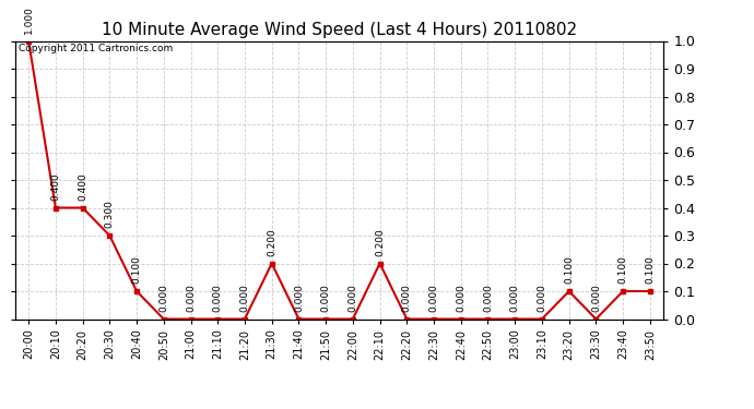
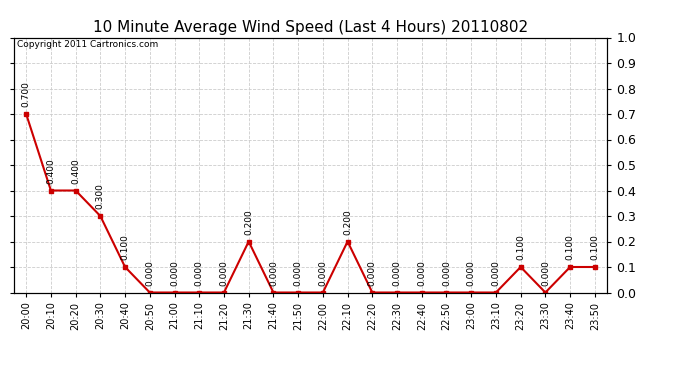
20:00: 1.000 -> 0.700
